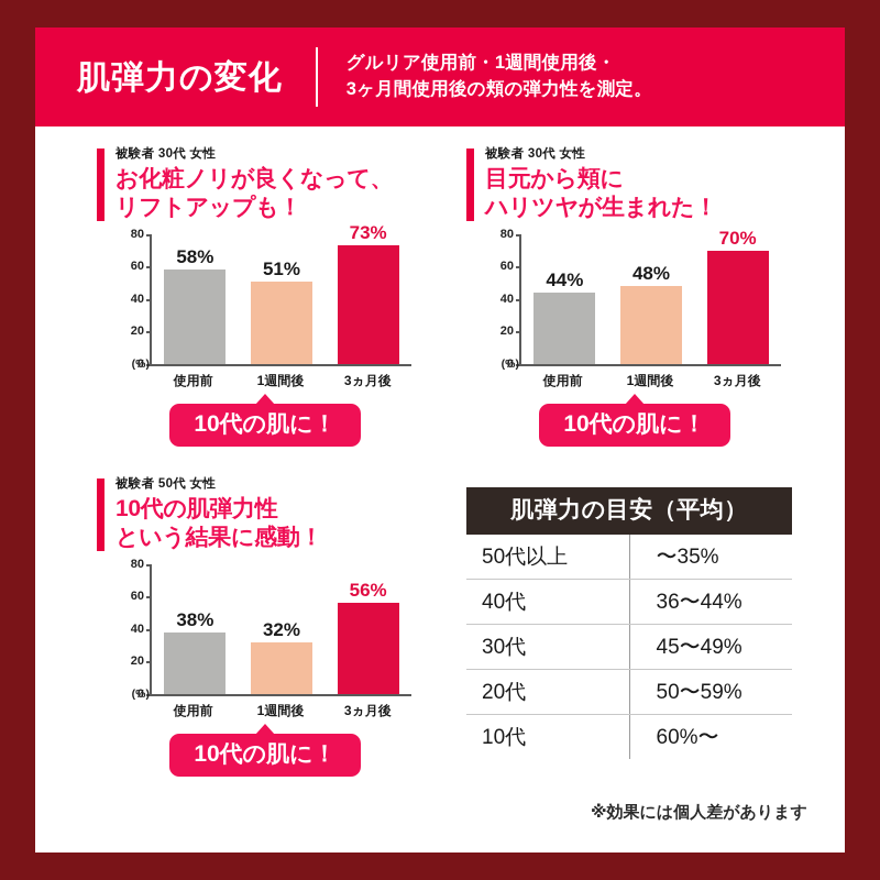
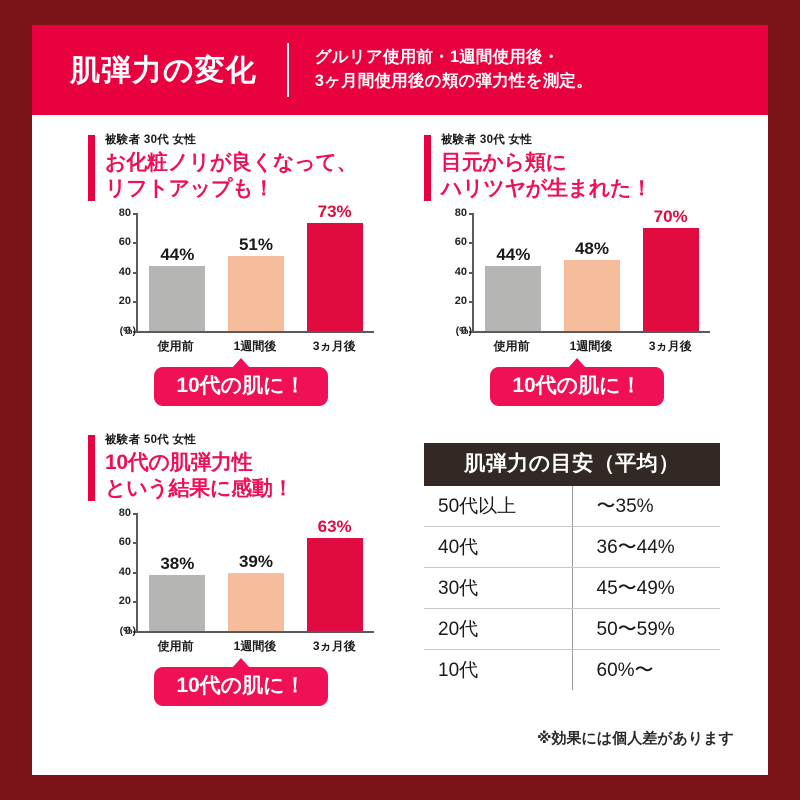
お化粧ノリが良くなって、リフトアップも！/使用前: 58% -> 44%
10代の肌弾力性という結果に感動！/1週間後: 32% -> 39%
10代の肌弾力性という結果に感動！/3ヵ月後: 56% -> 63%
